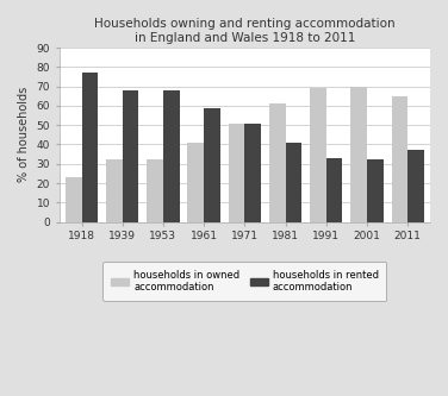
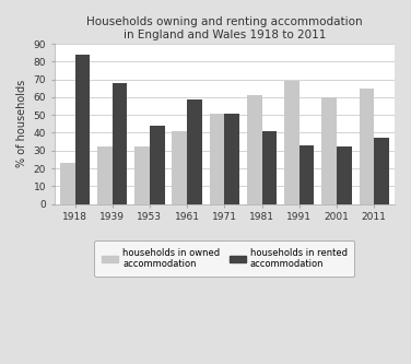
households in rented accommodation/1918: 77 -> 84
households in rented accommodation/1953: 68 -> 44
households in owned accommodation/2001: 70 -> 60
